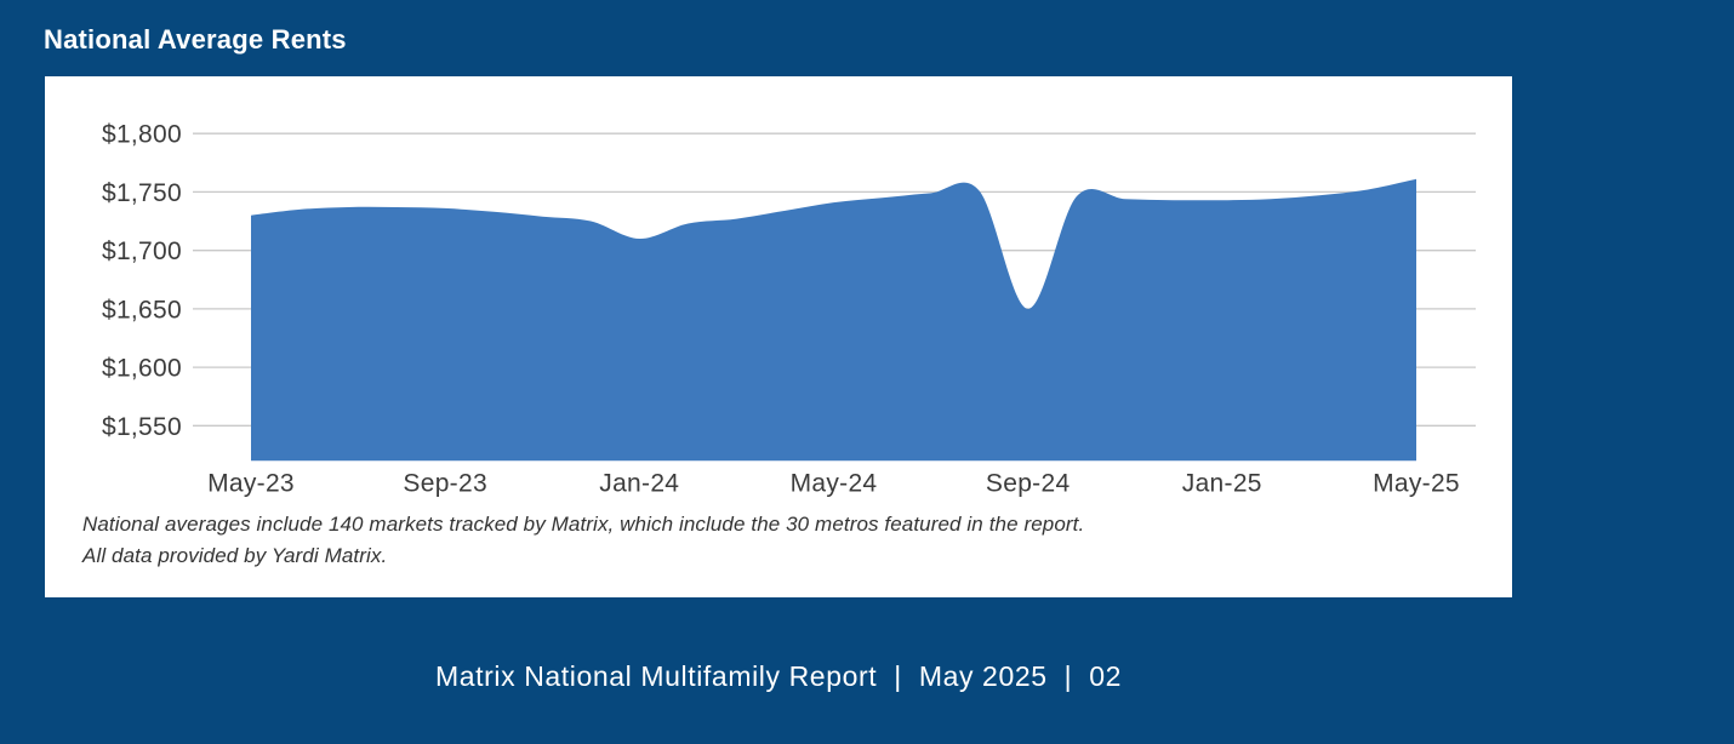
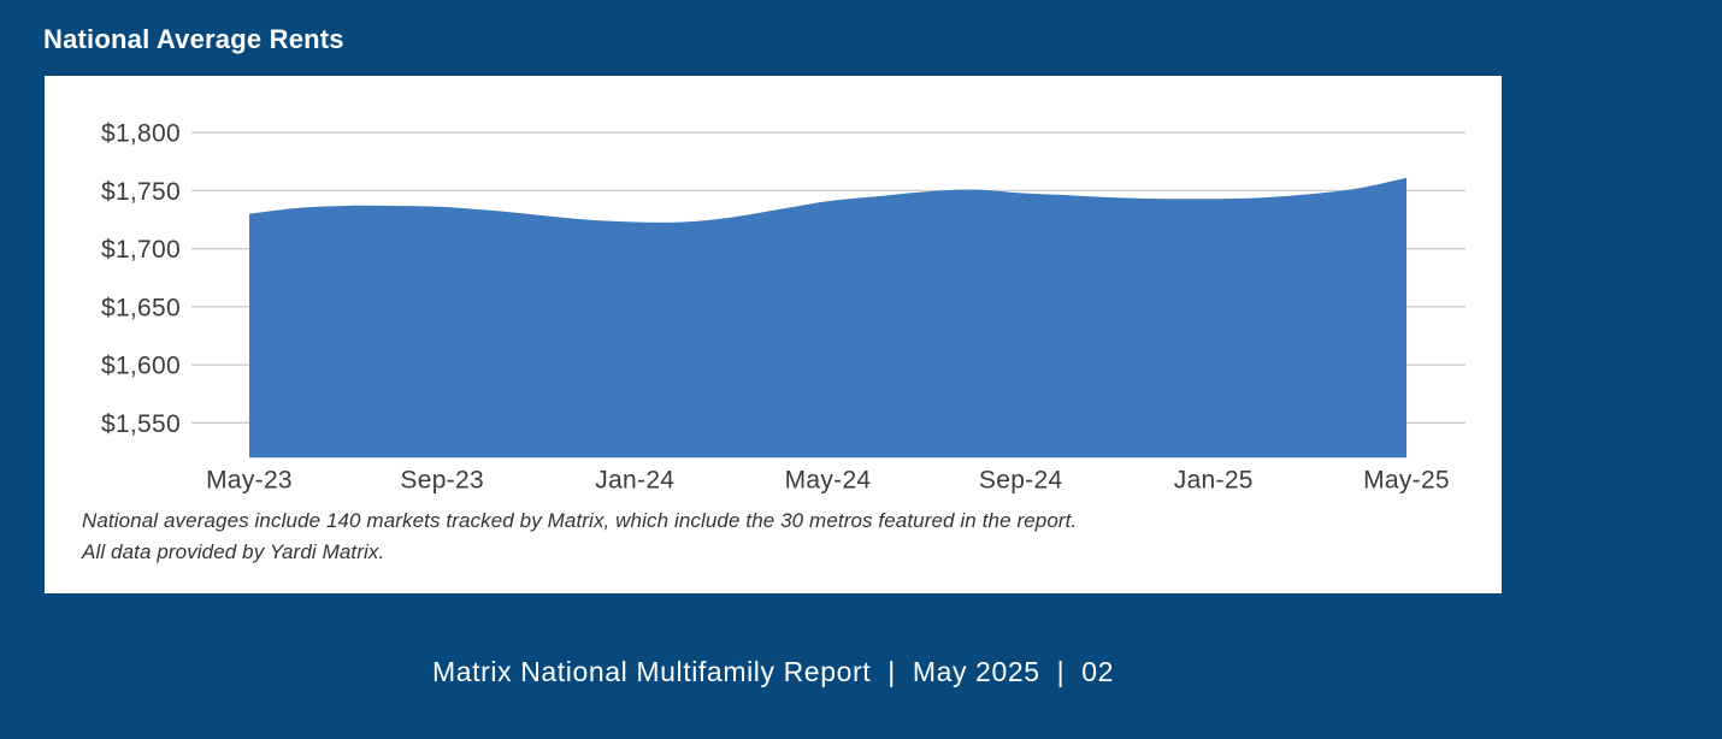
Jan-24: $1710 -> $1720
Sep-24: $1650 -> $1750
